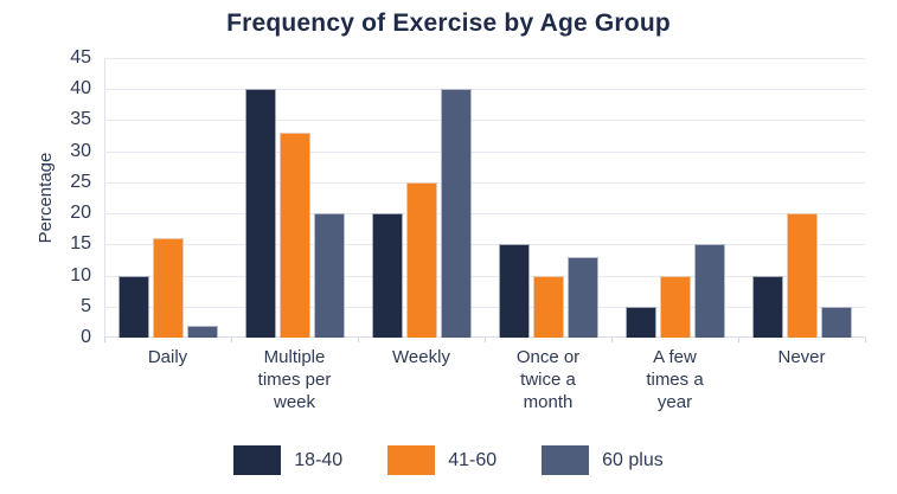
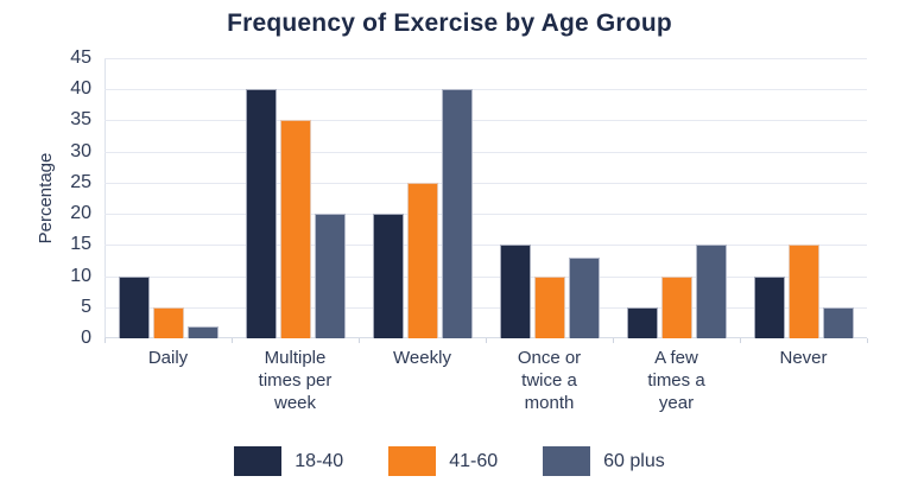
41-60/Daily: 16 -> 5
41-60/Multiple times per week: 33 -> 35
41-60/Never: 20 -> 15
